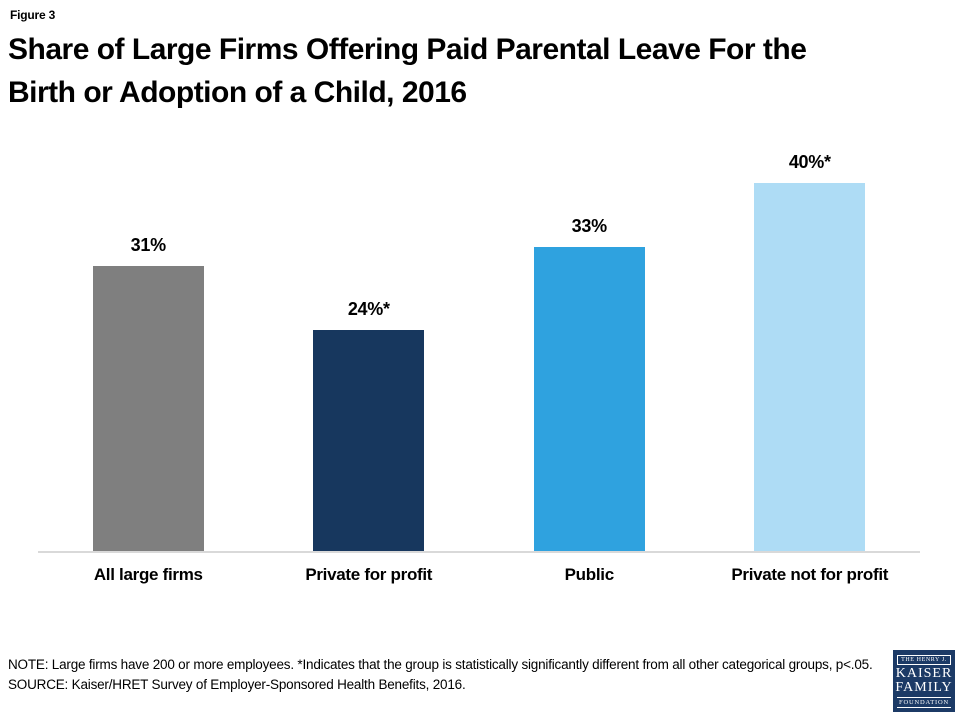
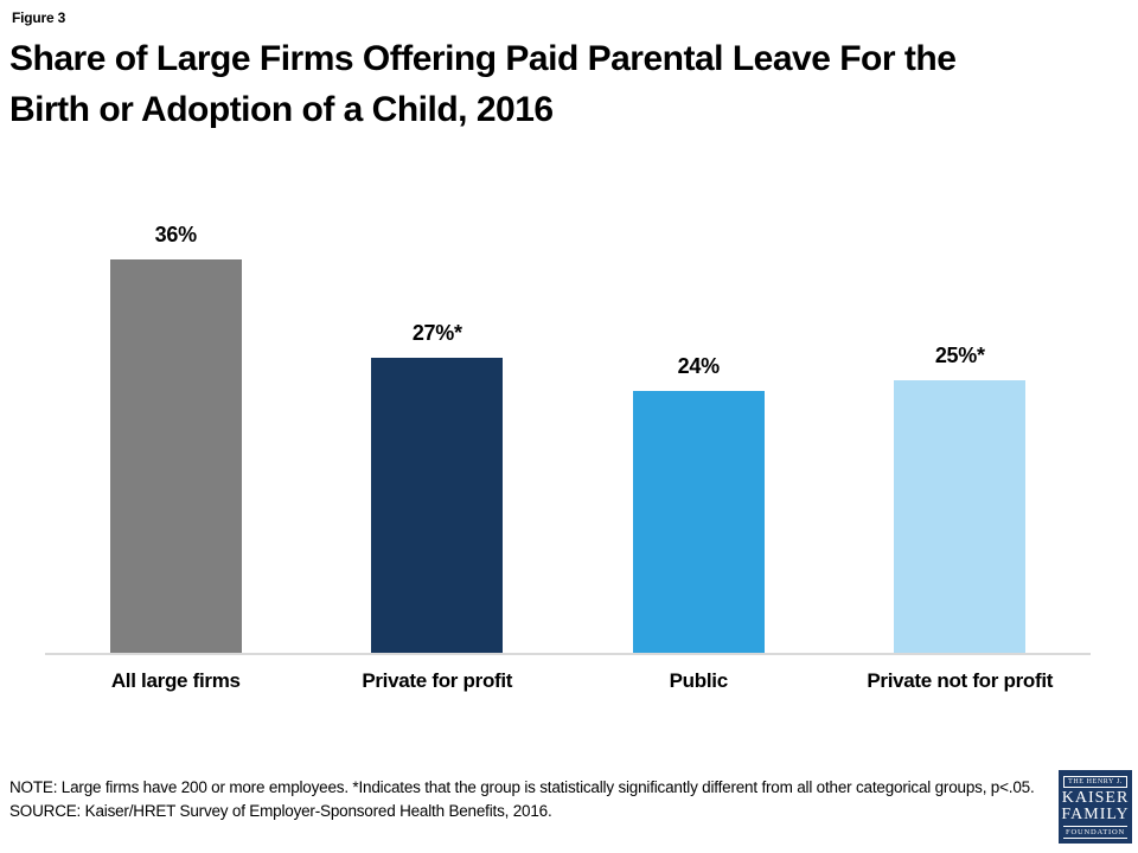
All large firms: 31% -> 36%
Private for profit: 24 -> 27
Public: 33% -> 24%
Private not for profit: 40 -> 25
